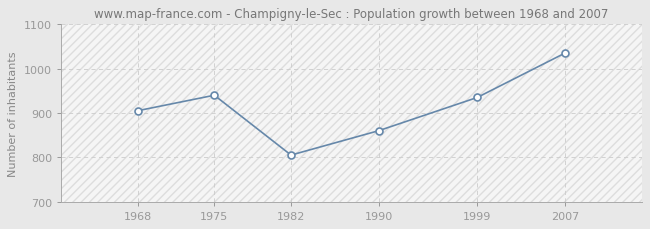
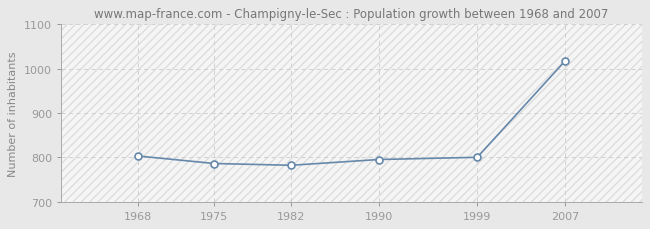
1968: 905 -> 803
1975: 940 -> 786
1982: 805 -> 782
1990: 860 -> 795
1999: 935 -> 800
2007: 1035 -> 1017
